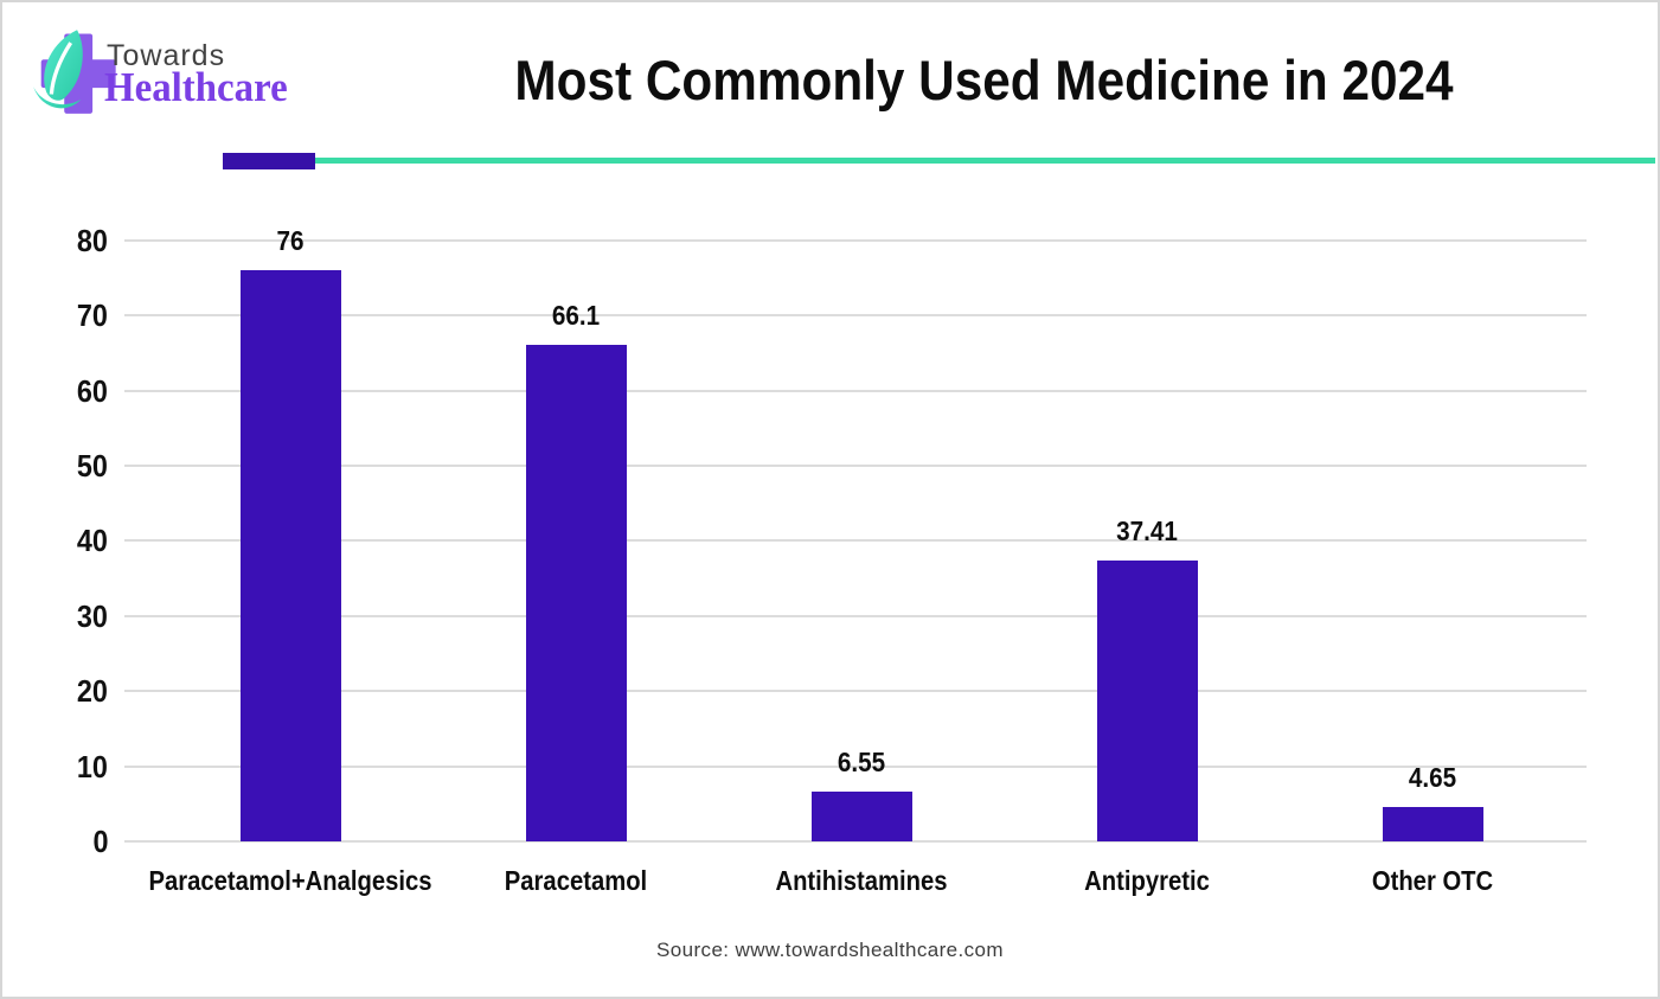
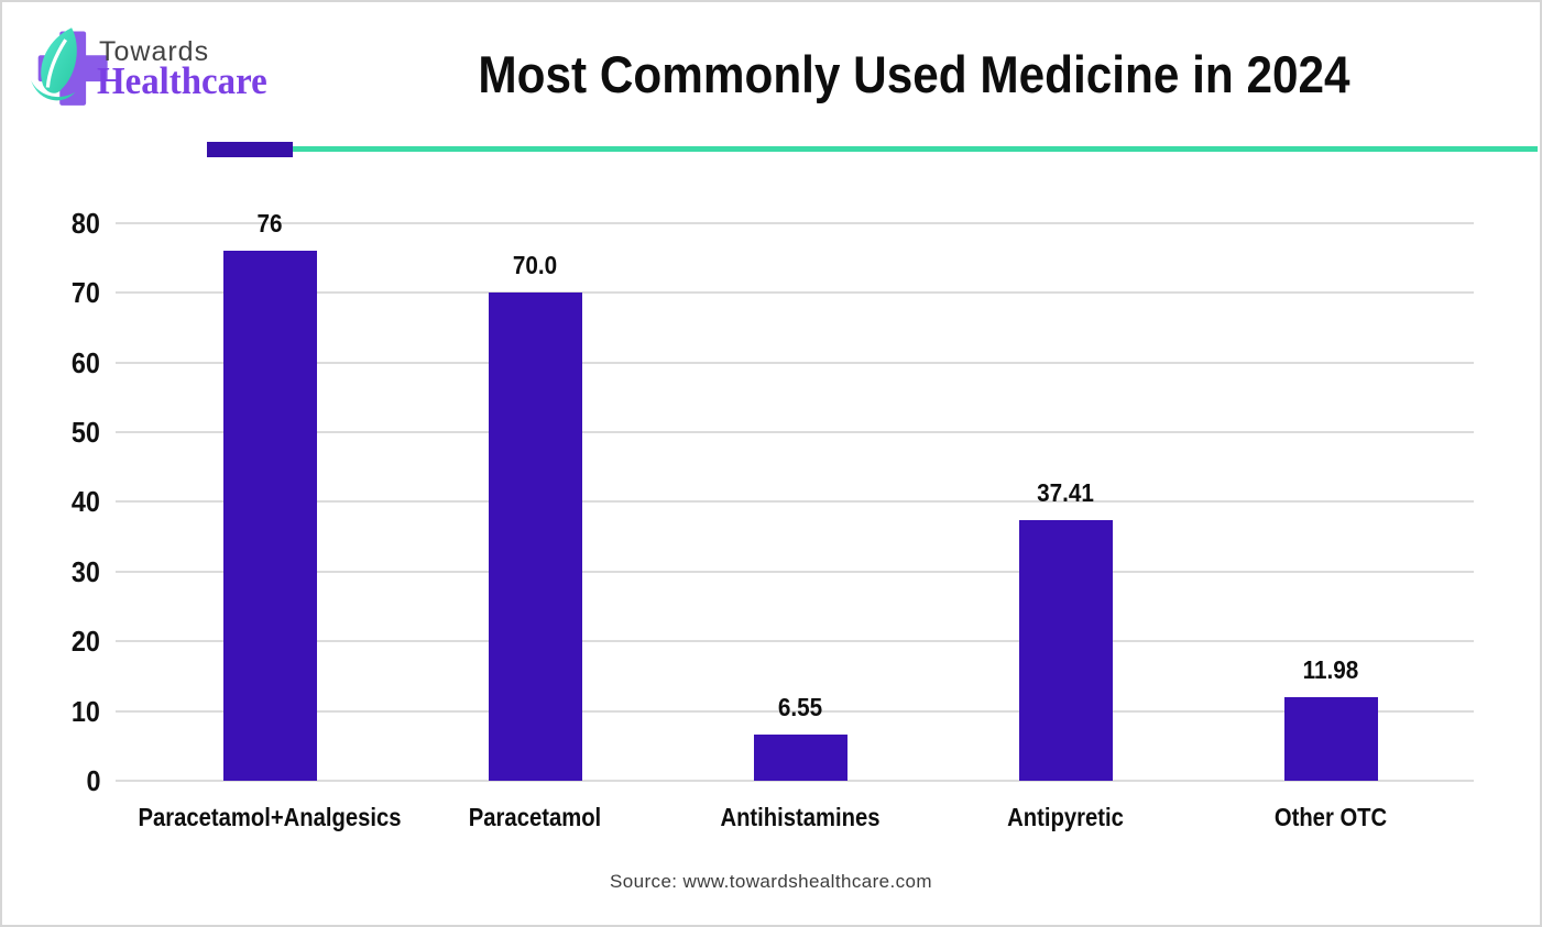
Paracetamol: 66.1 -> 70.0
Other OTC: 4.65 -> 11.98
